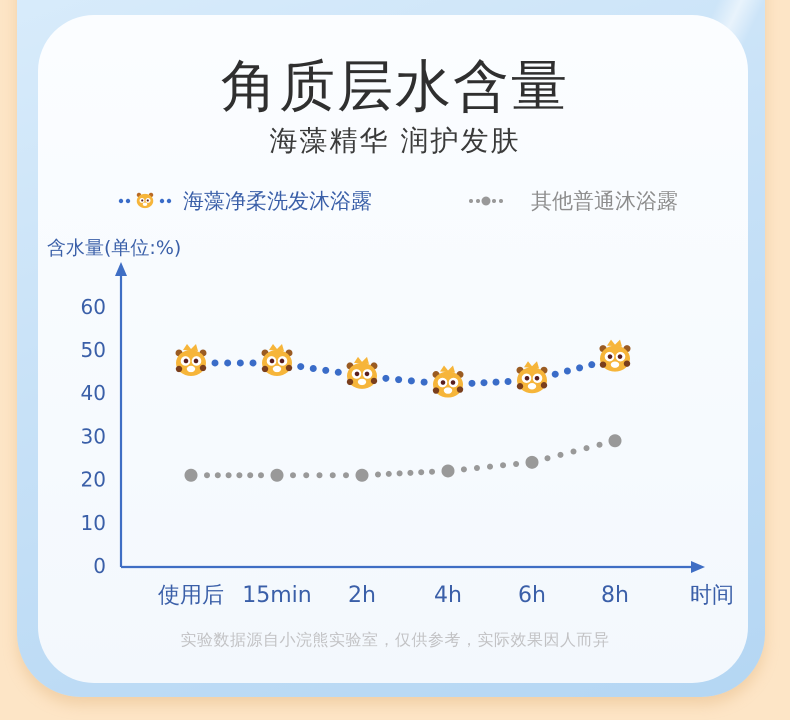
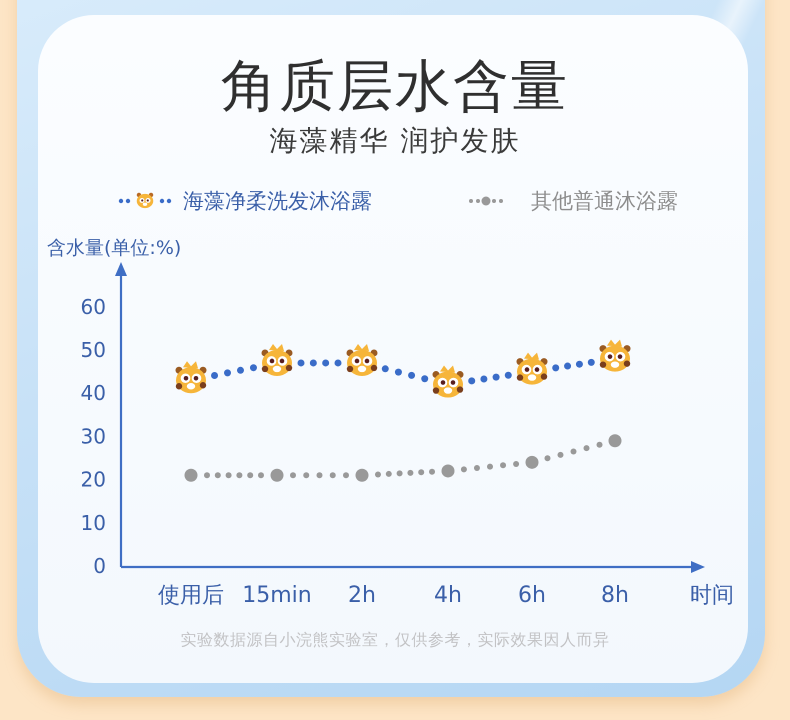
海藻净柔洗发沐浴露/使用后: 47 -> 43
海藻净柔洗发沐浴露/2h: 44 -> 47
海藻净柔洗发沐浴露/6h: 43 -> 45
